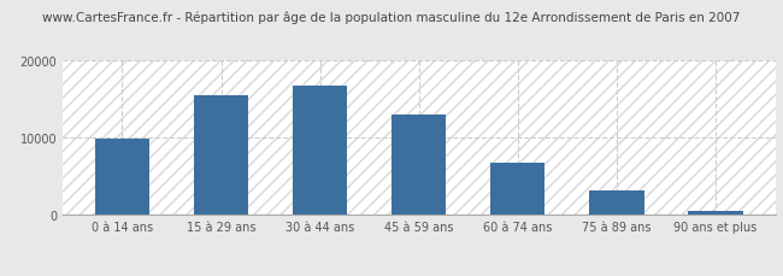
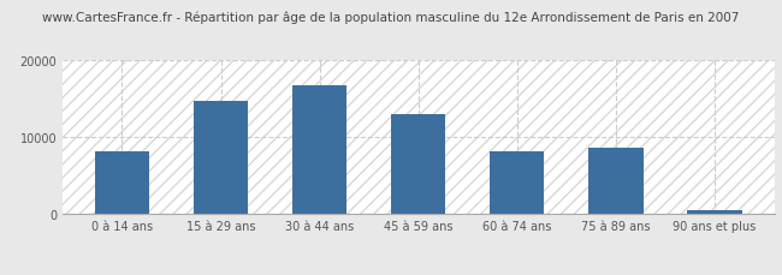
0 à 14 ans: 9800 -> 8200
15 à 29 ans: 15500 -> 14600
60 à 74 ans: 6800 -> 8200
75 à 89 ans: 3200 -> 8600
